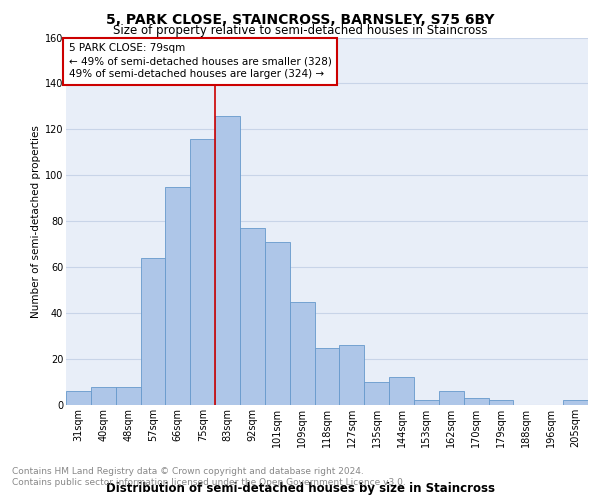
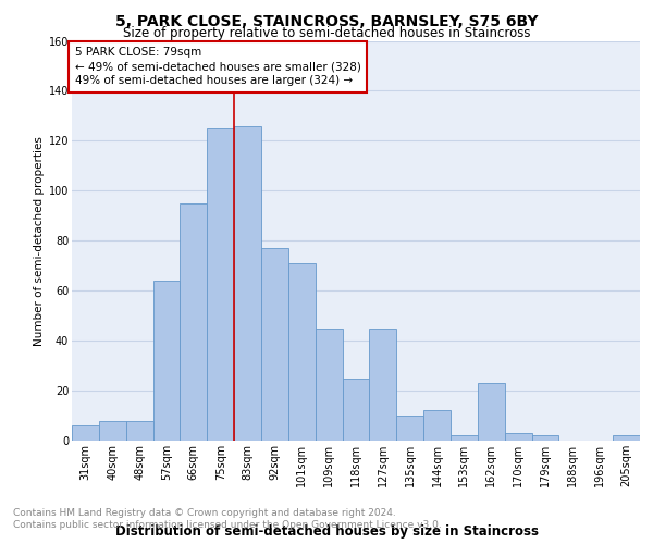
75sqm: 116 -> 125
127sqm: 26 -> 45
162sqm: 6 -> 23
